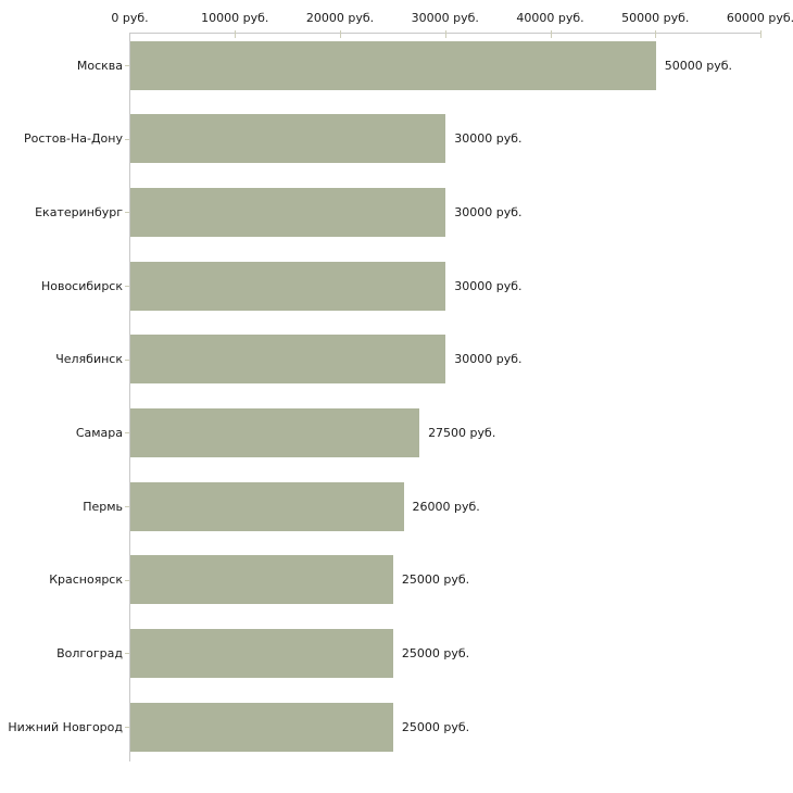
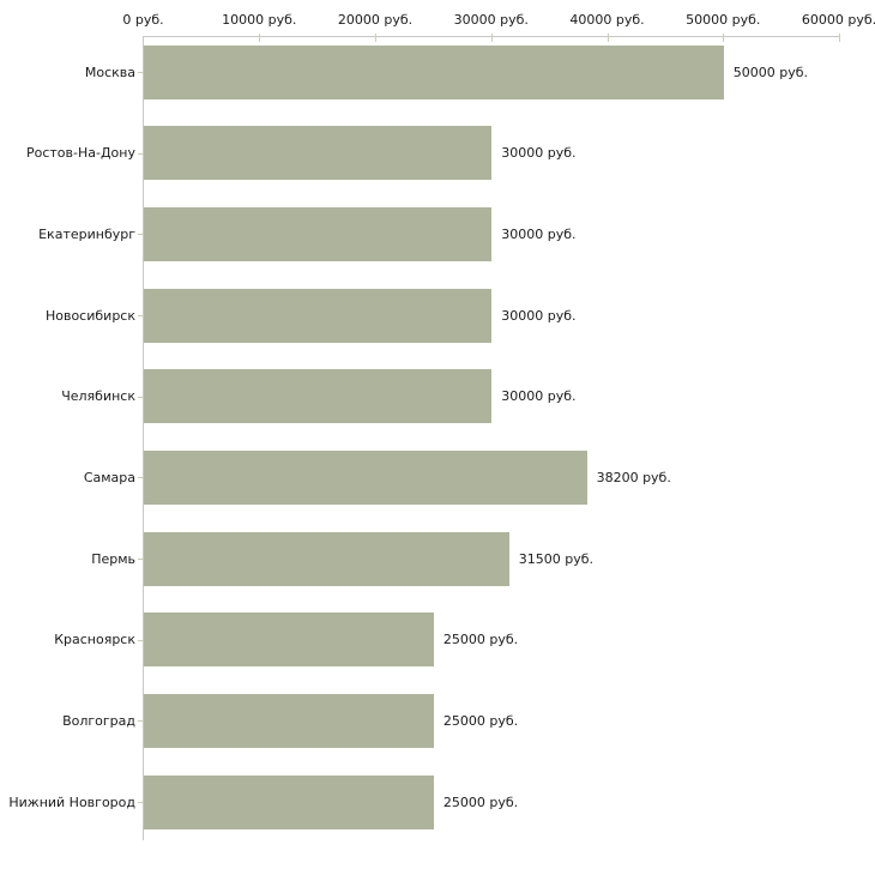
Самара: 27500 -> 38200
Пермь: 26000 -> 31500
